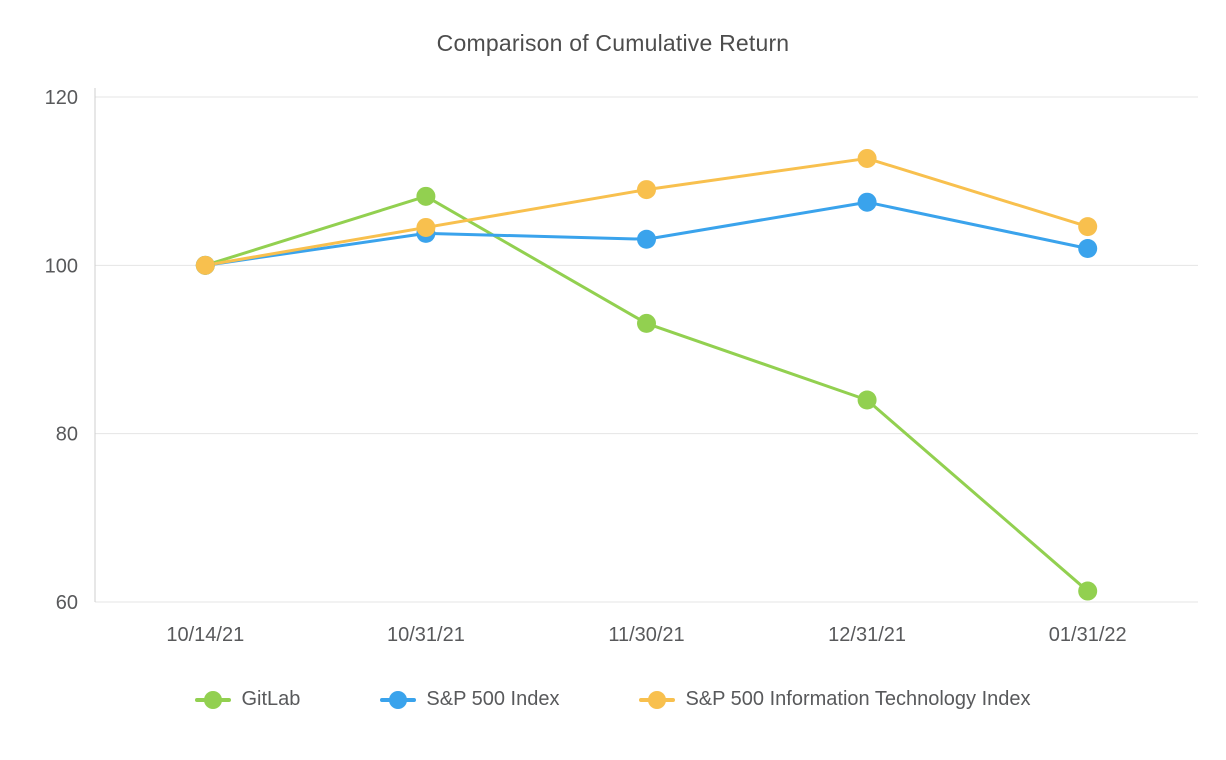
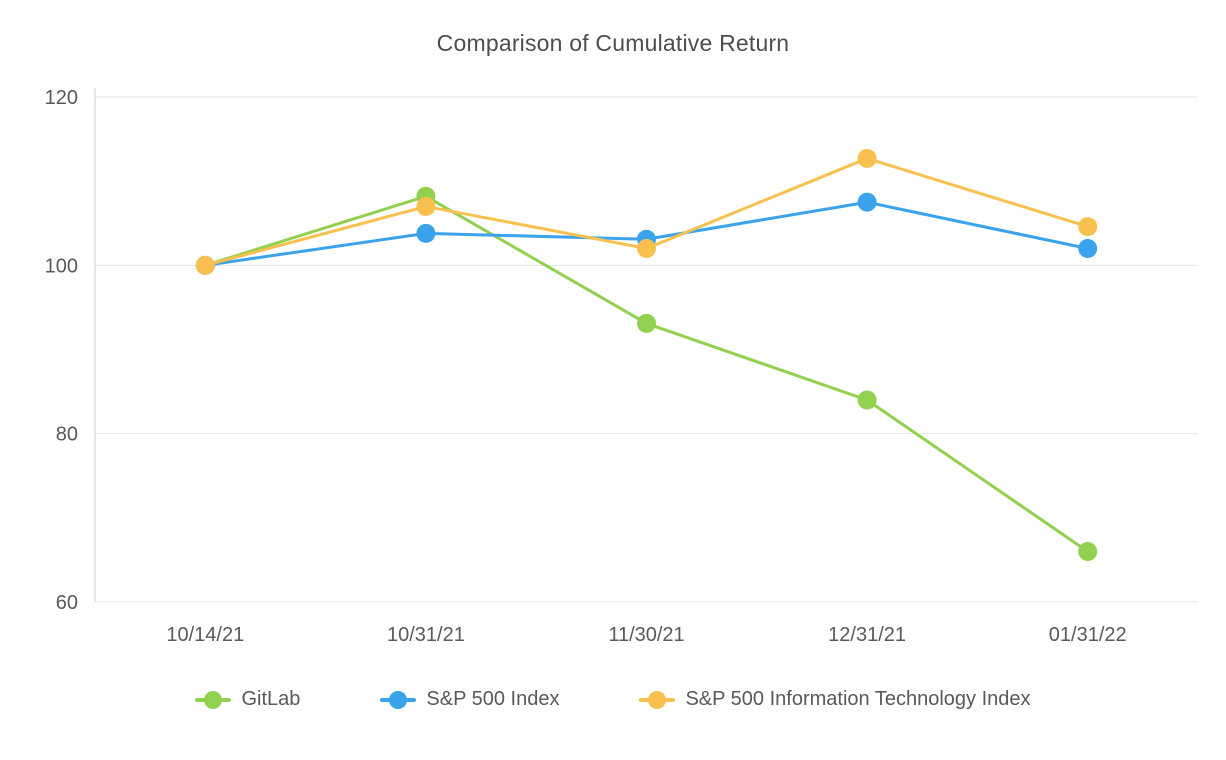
S&P 500 Information Technology Index/10/31/21: 104 -> 107
S&P 500 Information Technology Index/11/30/21: 109 -> 102
GitLab/01/31/22: 61 -> 66
